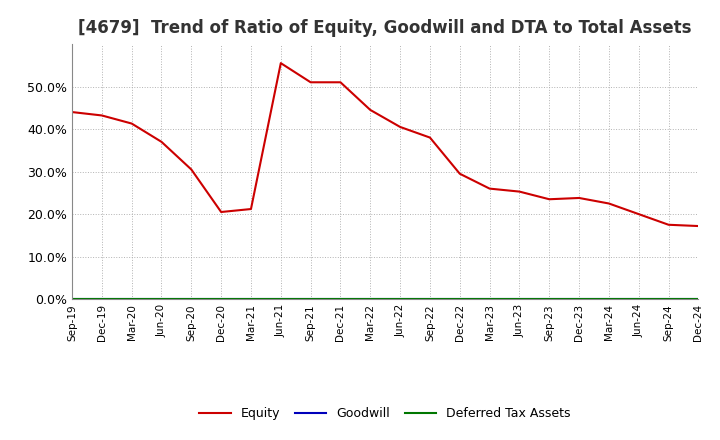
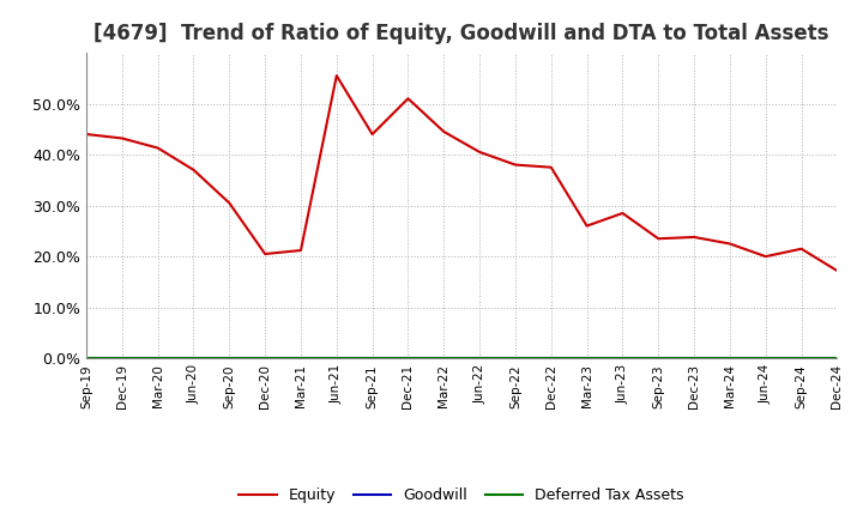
Equity/Sep-21: 51.0% -> 44.0%
Equity/Dec-22: 29.5% -> 37.5%
Equity/Jun-23: 25.3% -> 28.5%
Equity/Sep-24: 17.5% -> 21.5%
